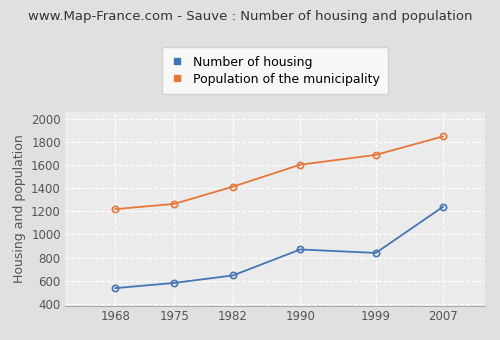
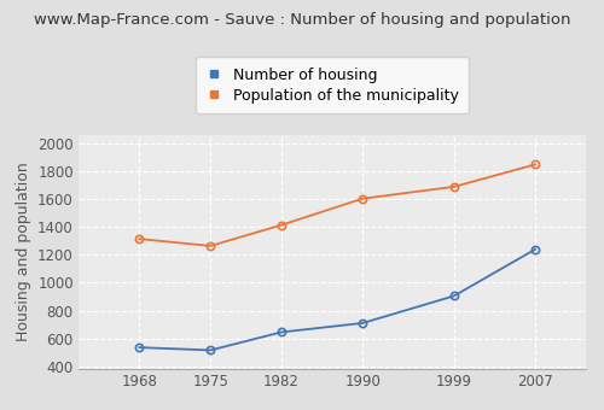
Population of the municipality/1968: 1220 -> 1320
Number of housing/1975: 580 -> 520
Number of housing/1990: 870 -> 710
Number of housing/1999: 840 -> 900
